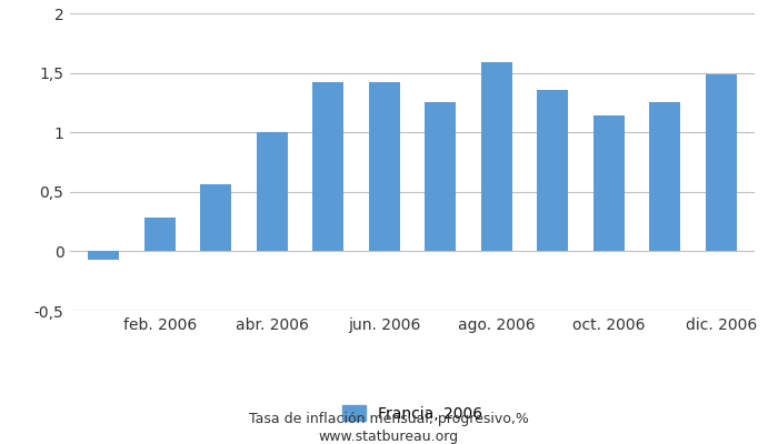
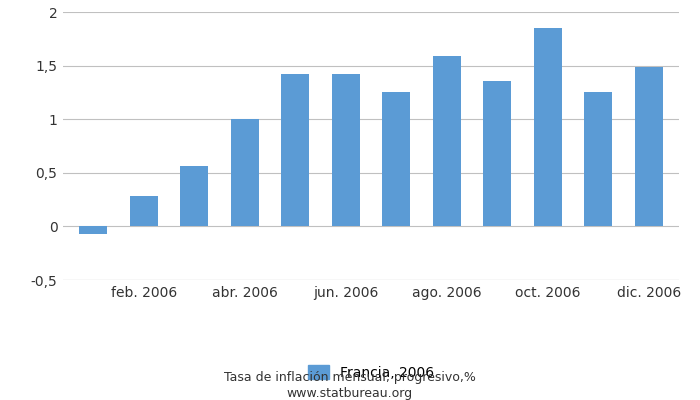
oct. 2006: 1,14 -> 1,85
